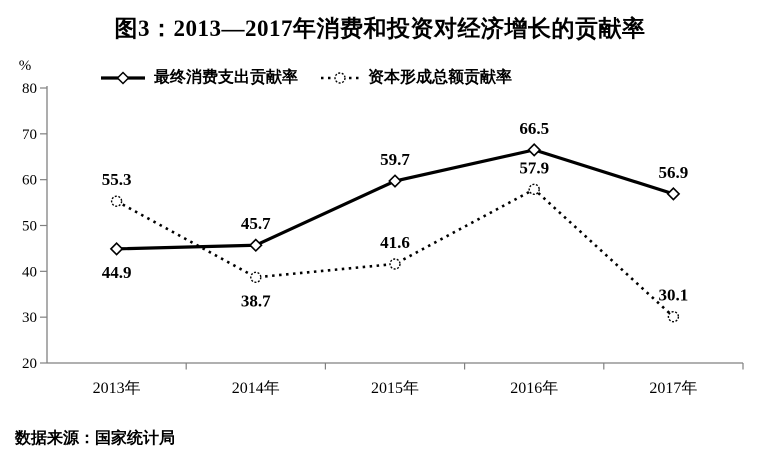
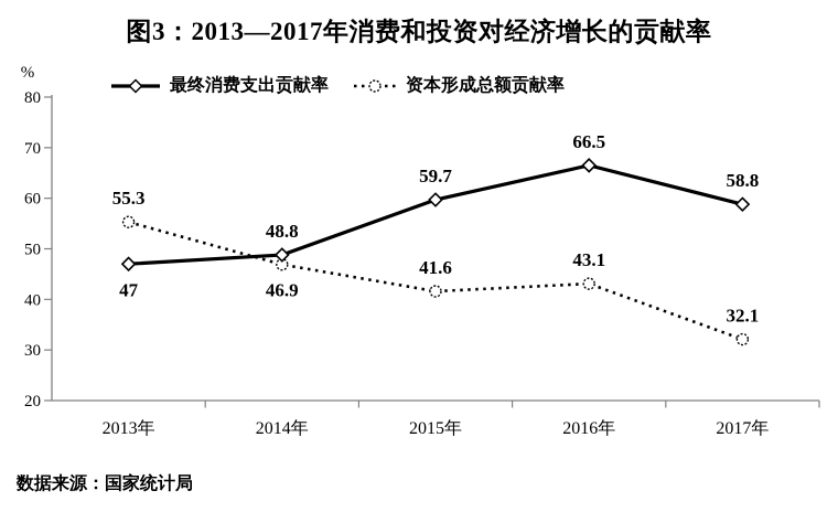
最终消费支出贡献率/2013年: 44.9 -> 47
最终消费支出贡献率/2014年: 45.7 -> 48.8
资本形成总额贡献率/2014年: 38.7 -> 46.9
资本形成总额贡献率/2016年: 57.9 -> 43.1
最终消费支出贡献率/2017年: 56.9 -> 58.8
资本形成总额贡献率/2017年: 30.1 -> 32.1
